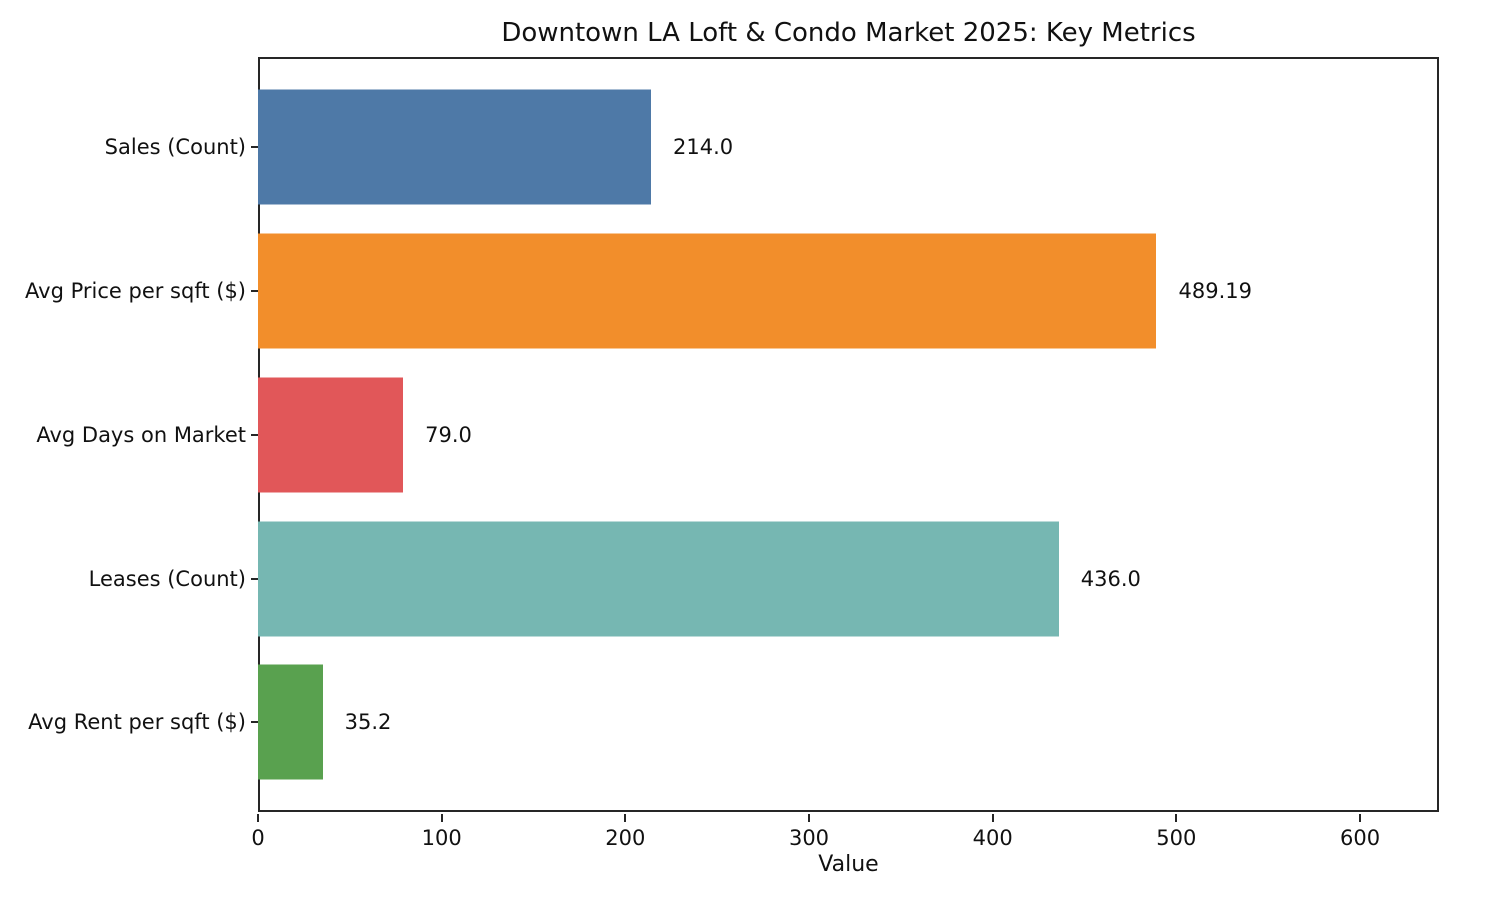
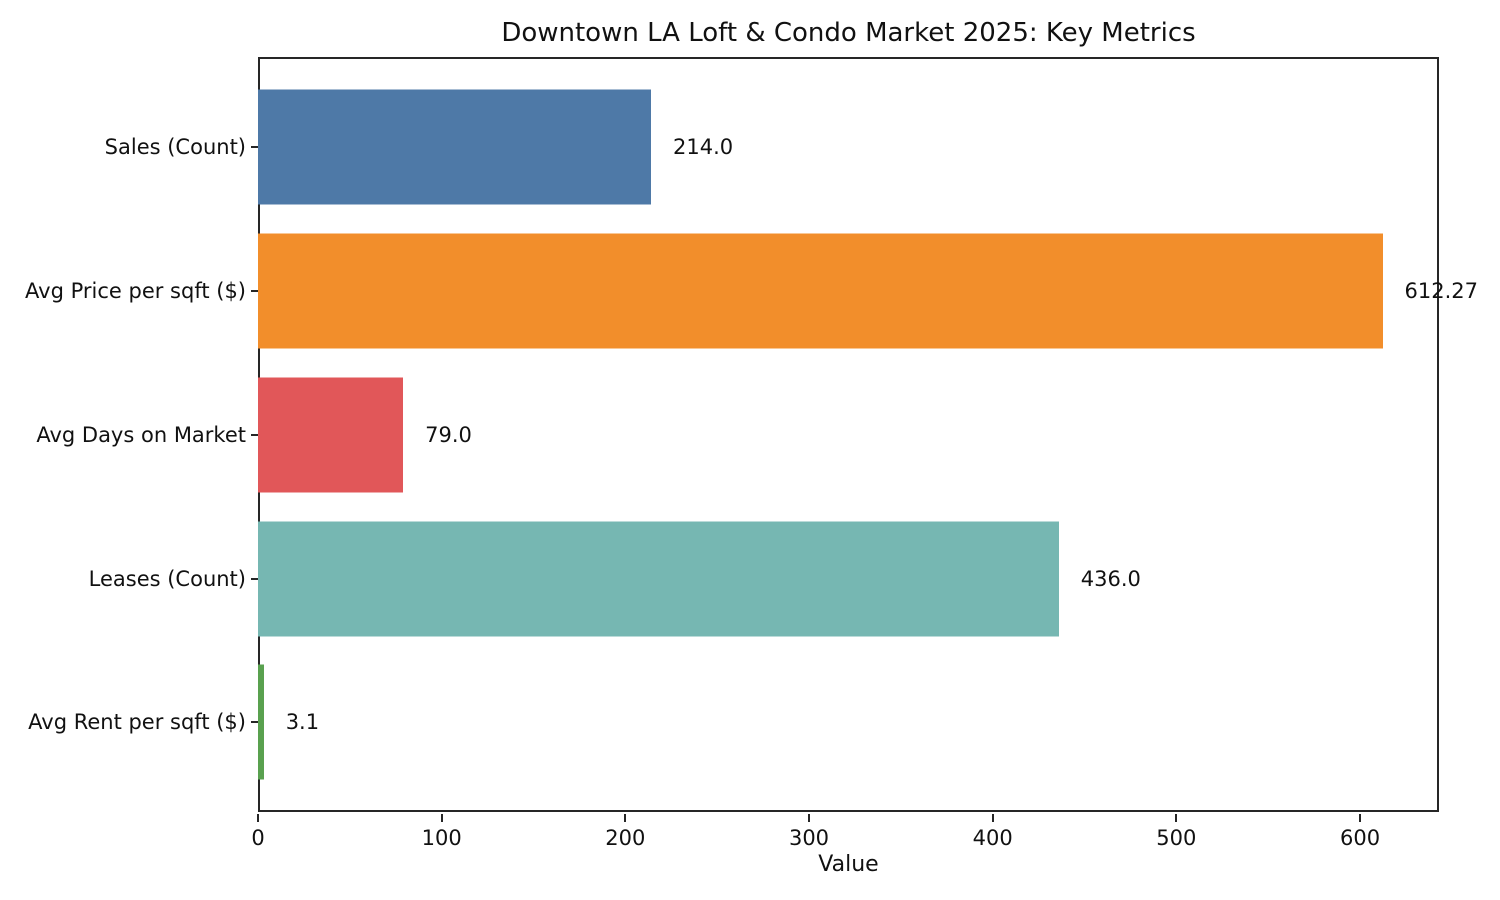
Avg Price per sqft ($): 489.19 -> 612.27
Avg Rent per sqft ($): 35.2 -> 3.1
